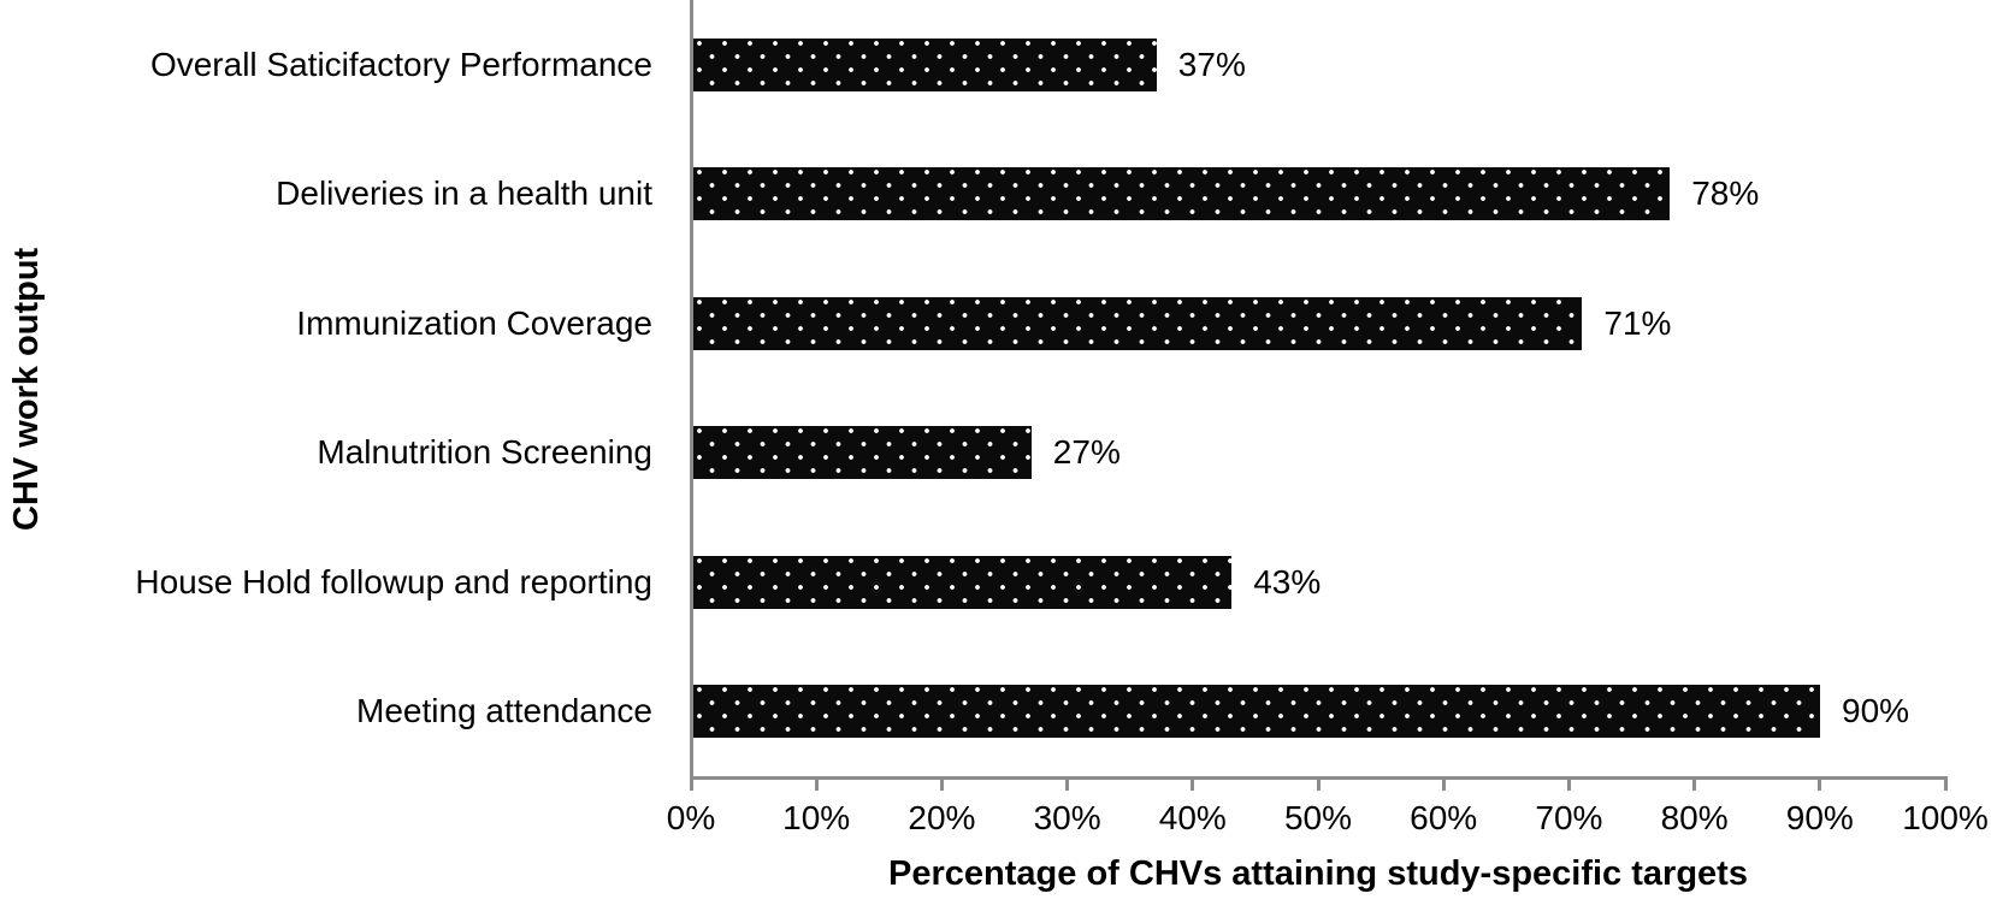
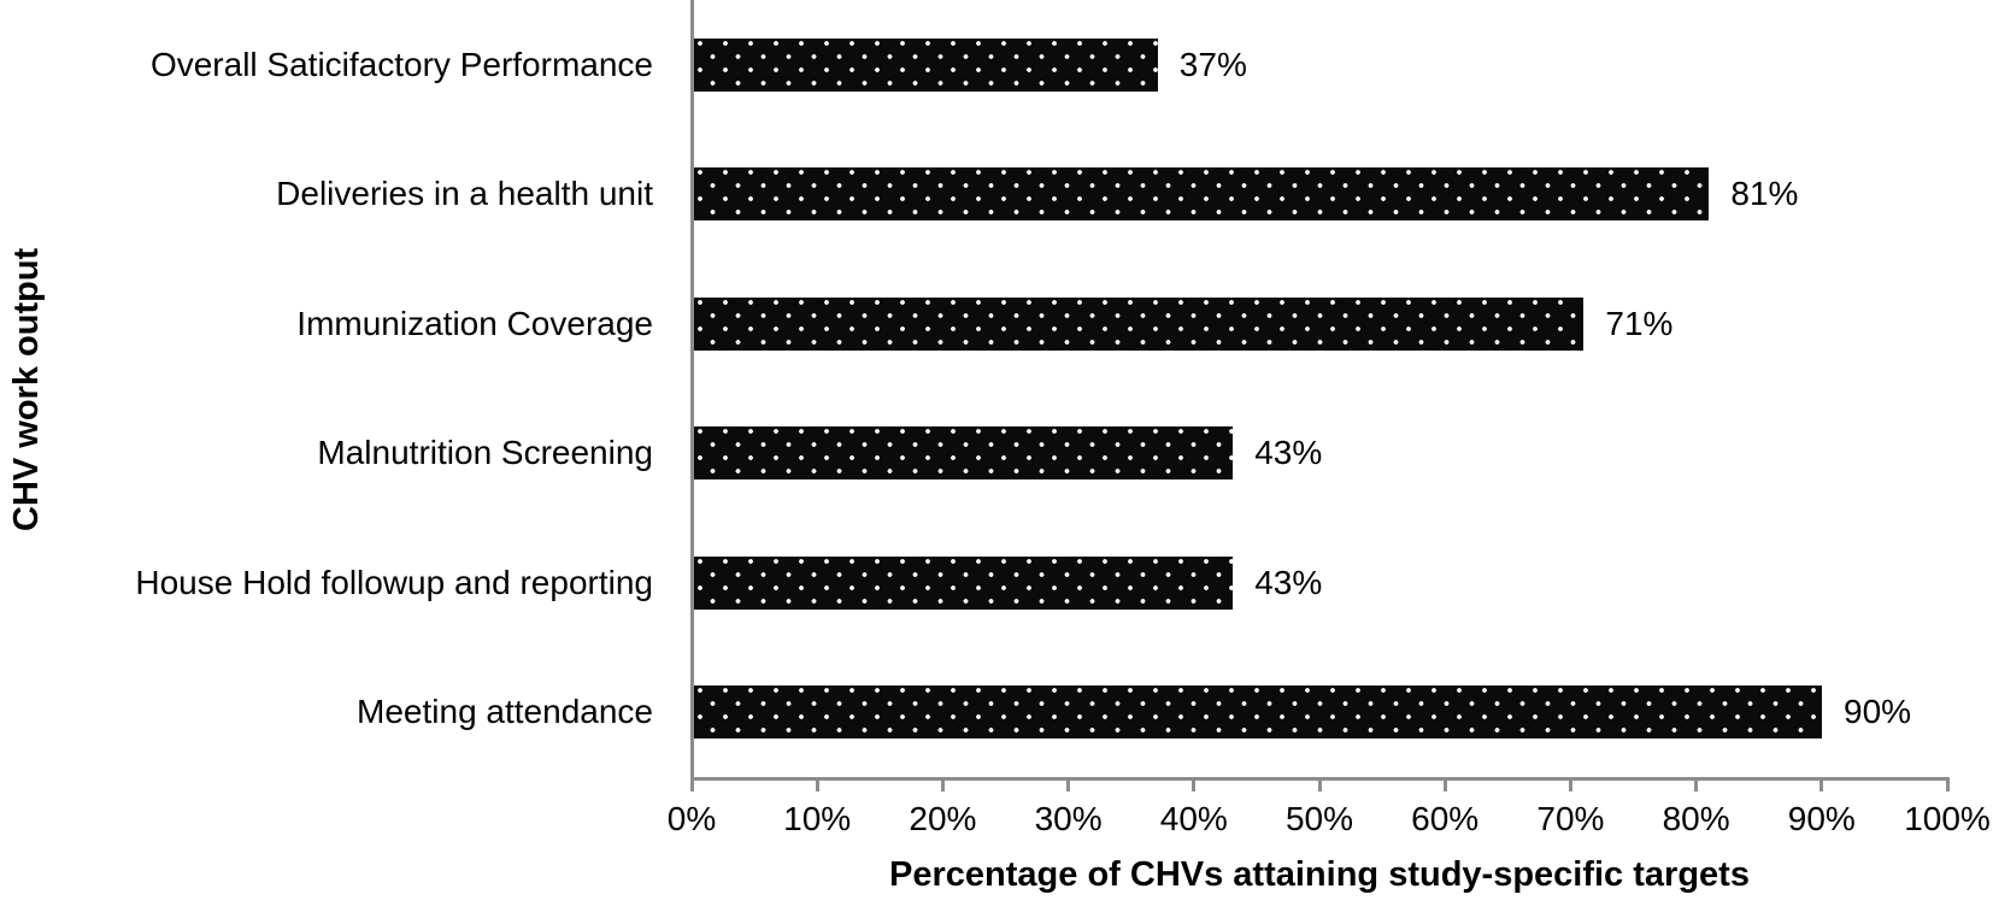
Deliveries in a health unit: 78% -> 81%
Malnutrition Screening: 27% -> 43%
